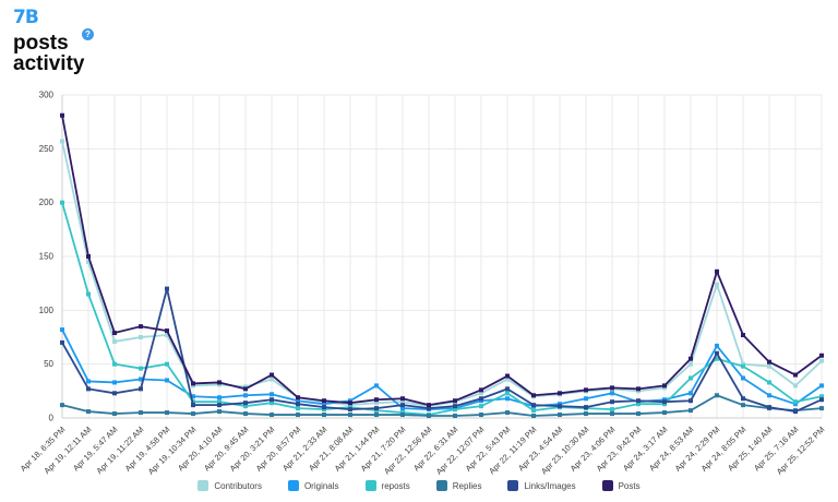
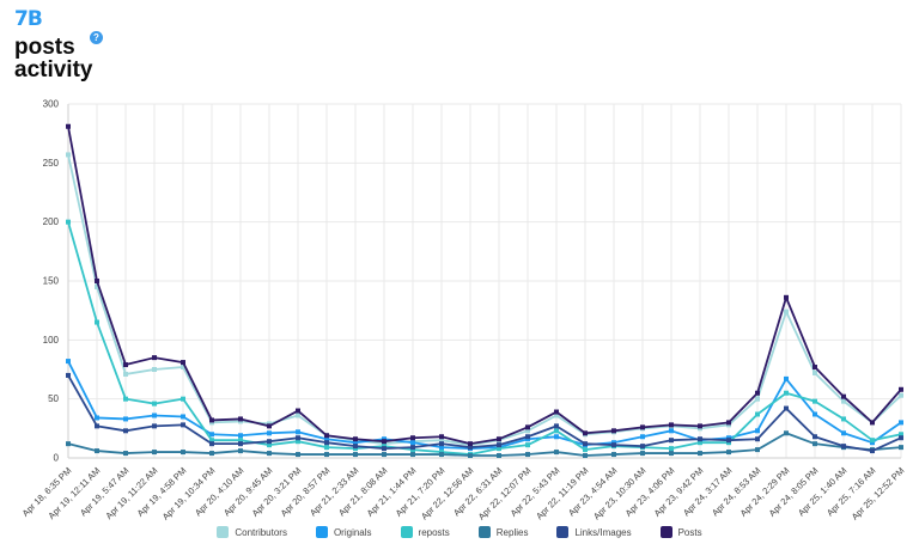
Links/Images/Apr 19, 4:58 PM: 120 -> 30
Originals/Apr 21, 1:44 PM: 30 -> 10
Links/Images/Apr 24, 2:29 PM: 60 -> 40
Contributors/Apr 24, 8:05 PM: 50 -> 70
Posts/Apr 25, 7:16 AM: 40 -> 30
